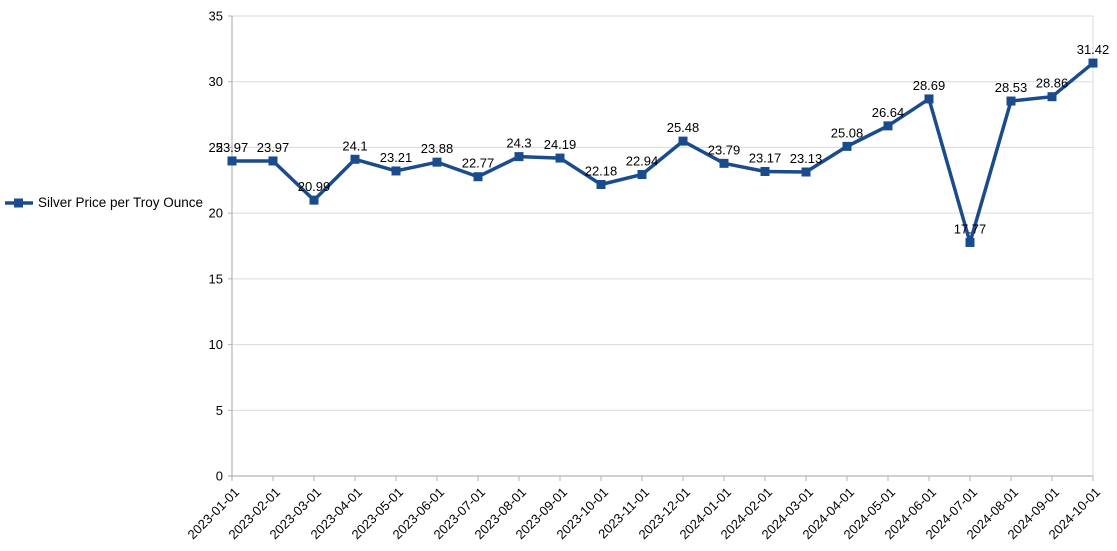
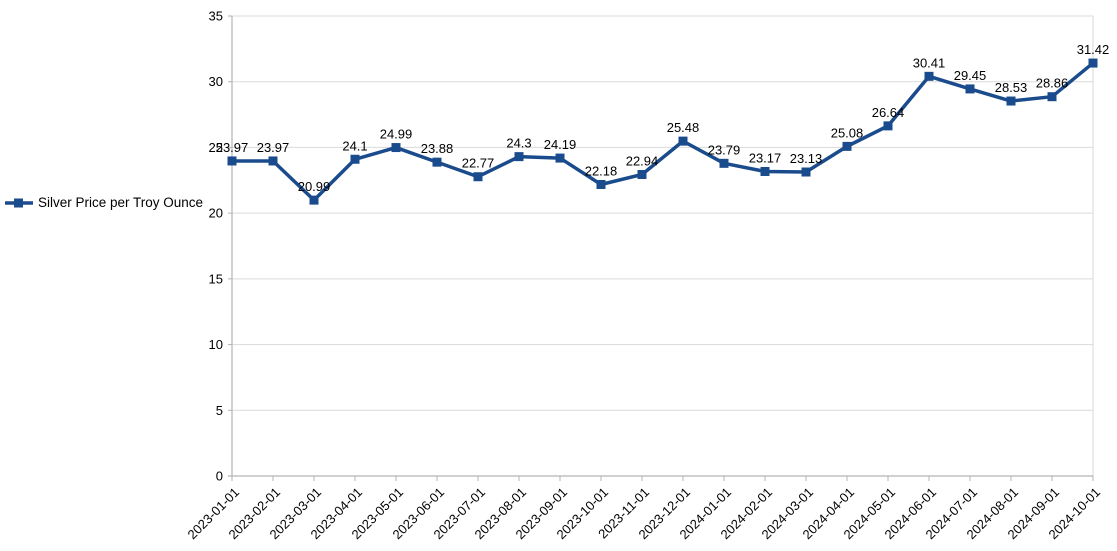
2023-05-01: 23.21 -> 24.99
2024-06-01: 28.69 -> 30.41
2024-07-01: 17.77 -> 29.45
